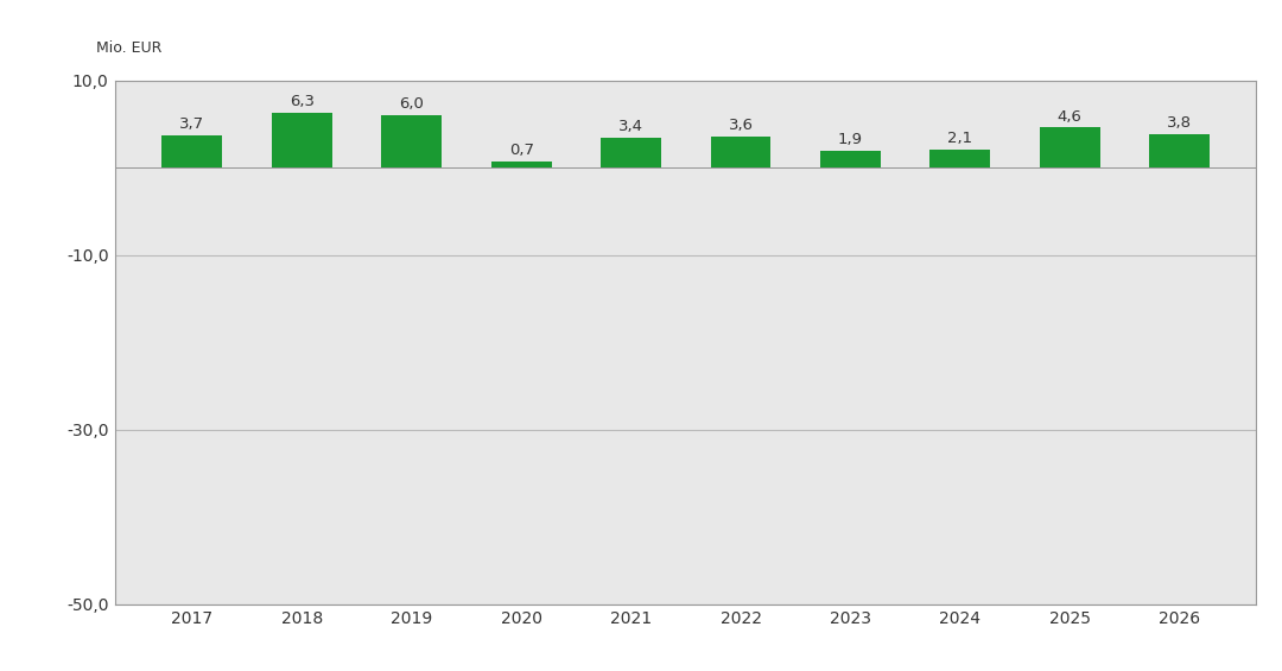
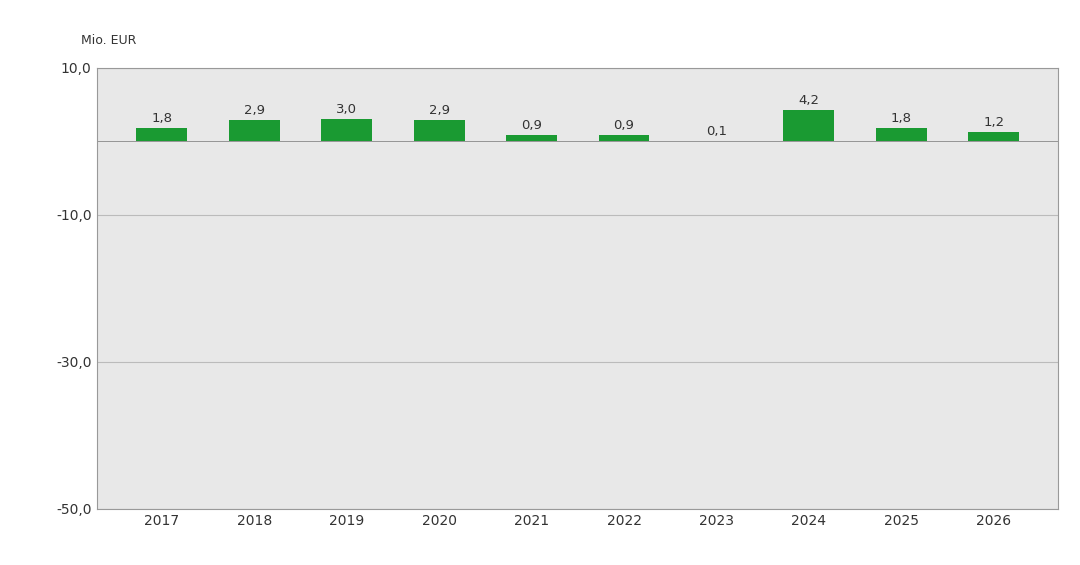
2017: 3,7 -> 1,8
2018: 6,3 -> 2,9
2019: 6,0 -> 3,0
2020: 0,7 -> 2,9
2021: 3,4 -> 0,9
2022: 3,6 -> 0,9
2023: 1,9 -> 0,1
2024: 2,1 -> 4,2
2025: 4,6 -> 1,8
2026: 3,8 -> 1,2
